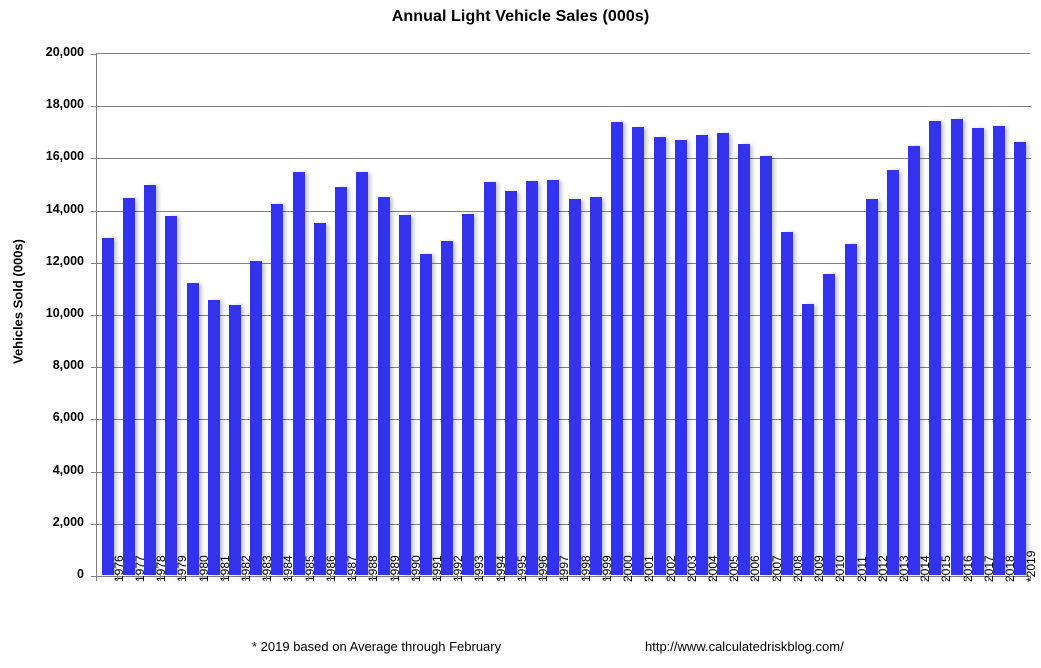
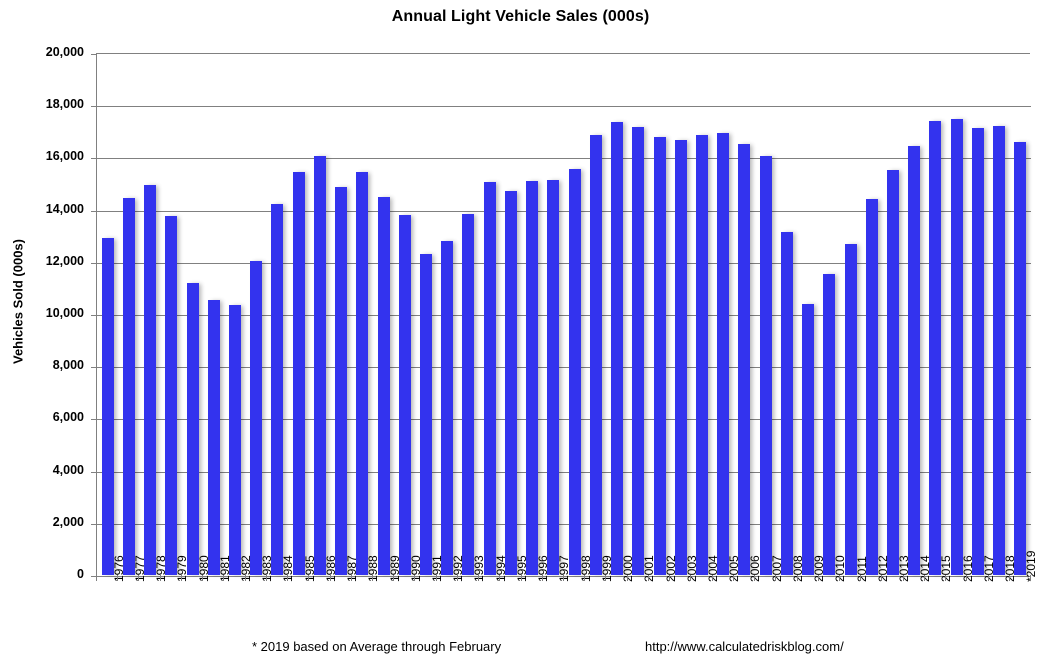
1986: 13500 -> 16000
1998: 14400 -> 15600
1999: 14500 -> 16800
